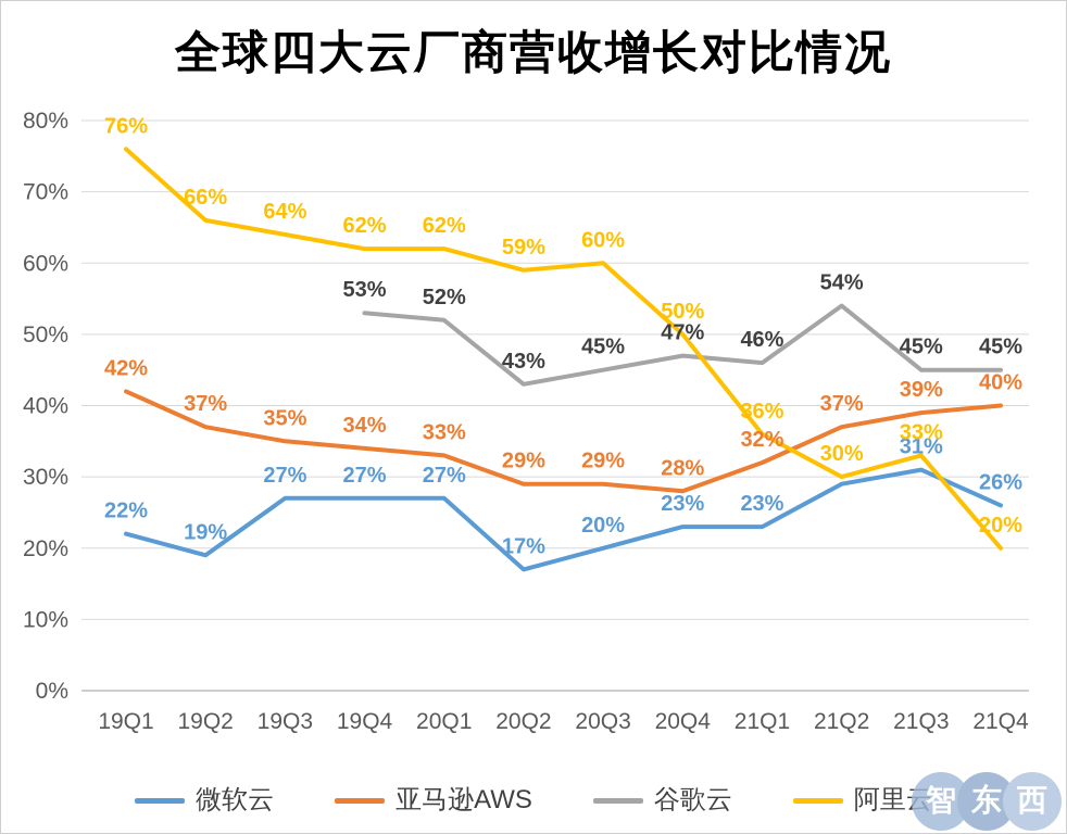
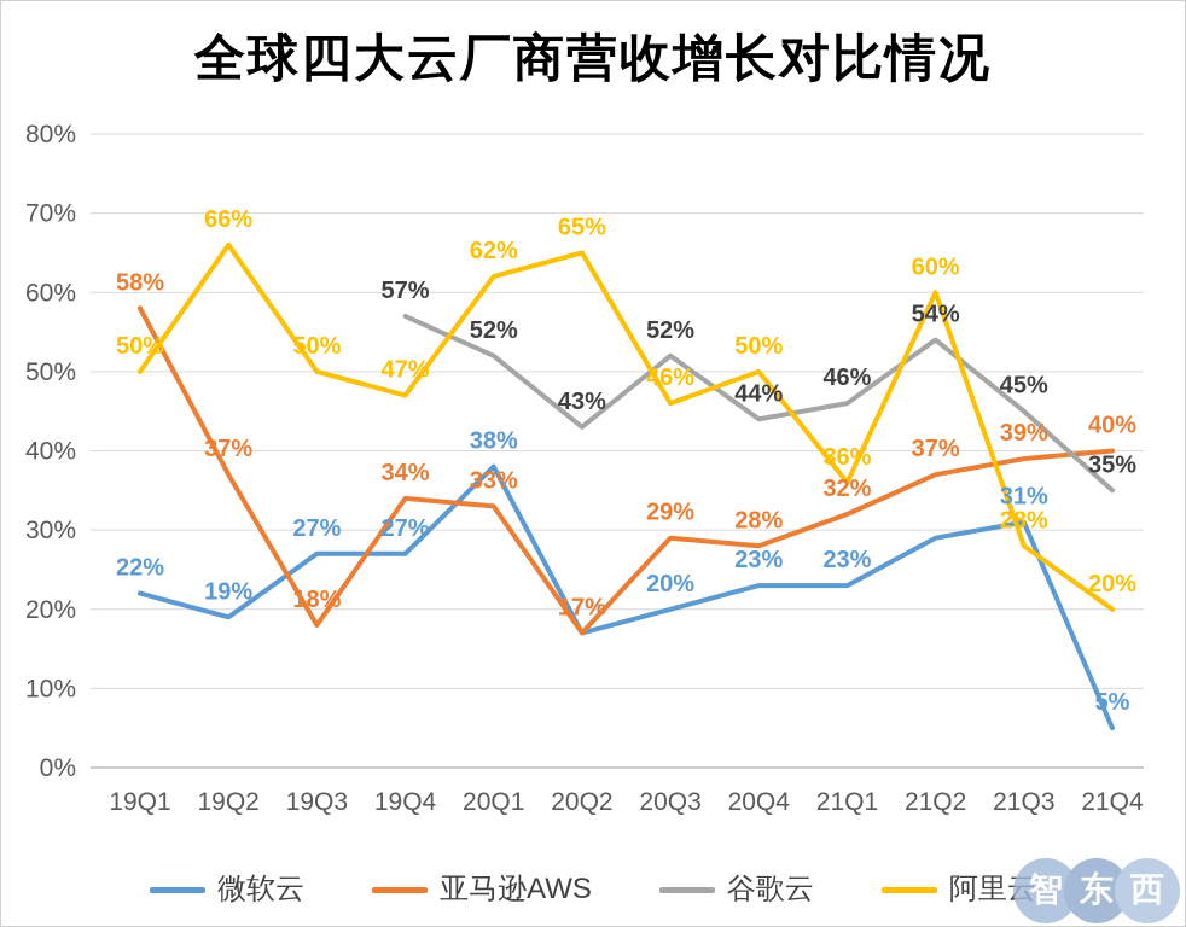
亚马逊AWS/19Q1: 42% -> 58%
阿里云/19Q1: 76% -> 50%
亚马逊AWS/19Q3: 35% -> 18%
阿里云/19Q3: 64% -> 50%
谷歌云/19Q4: 53% -> 57%
阿里云/19Q4: 62% -> 47%
微软云/20Q1: 27% -> 38%
亚马逊AWS/20Q2: 29% -> 17%
阿里云/20Q2: 59% -> 65%
谷歌云/20Q3: 45% -> 52%
阿里云/20Q3: 60% -> 46%
谷歌云/20Q4: 47% -> 44%
阿里云/21Q2: 30% -> 60%
阿里云/21Q3: 33% -> 28%
微软云/21Q4: 26% -> 5%
谷歌云/21Q4: 45% -> 35%
